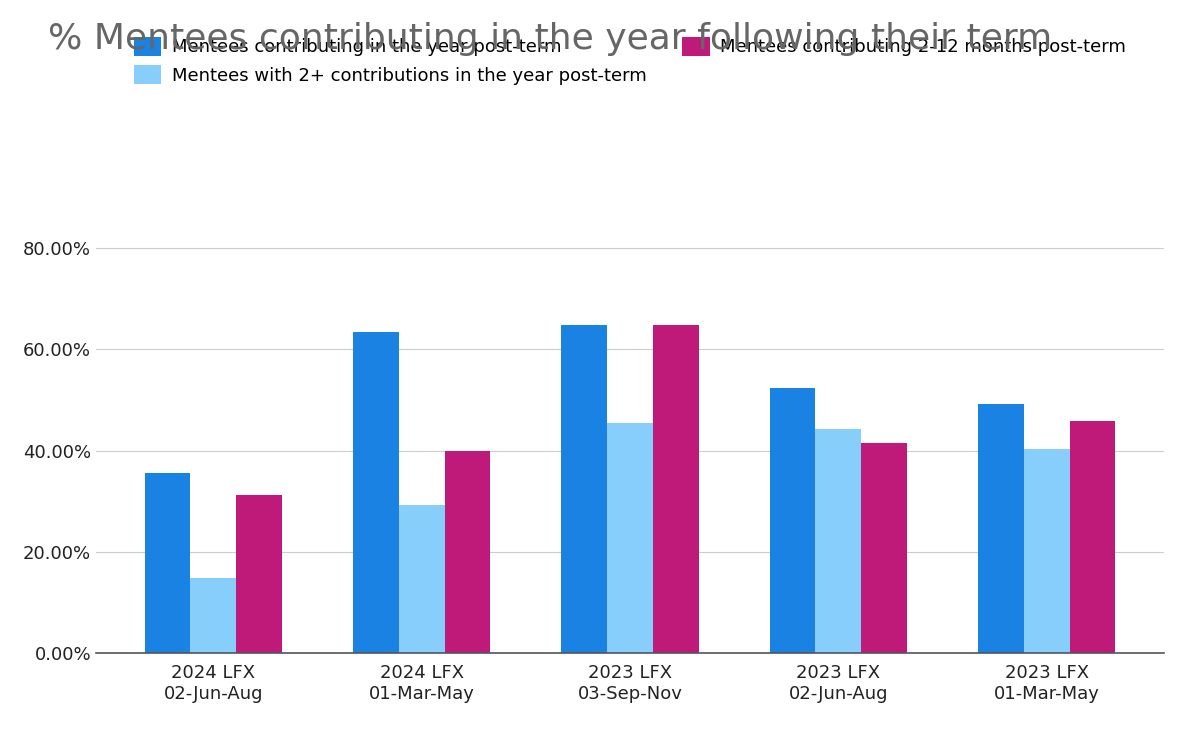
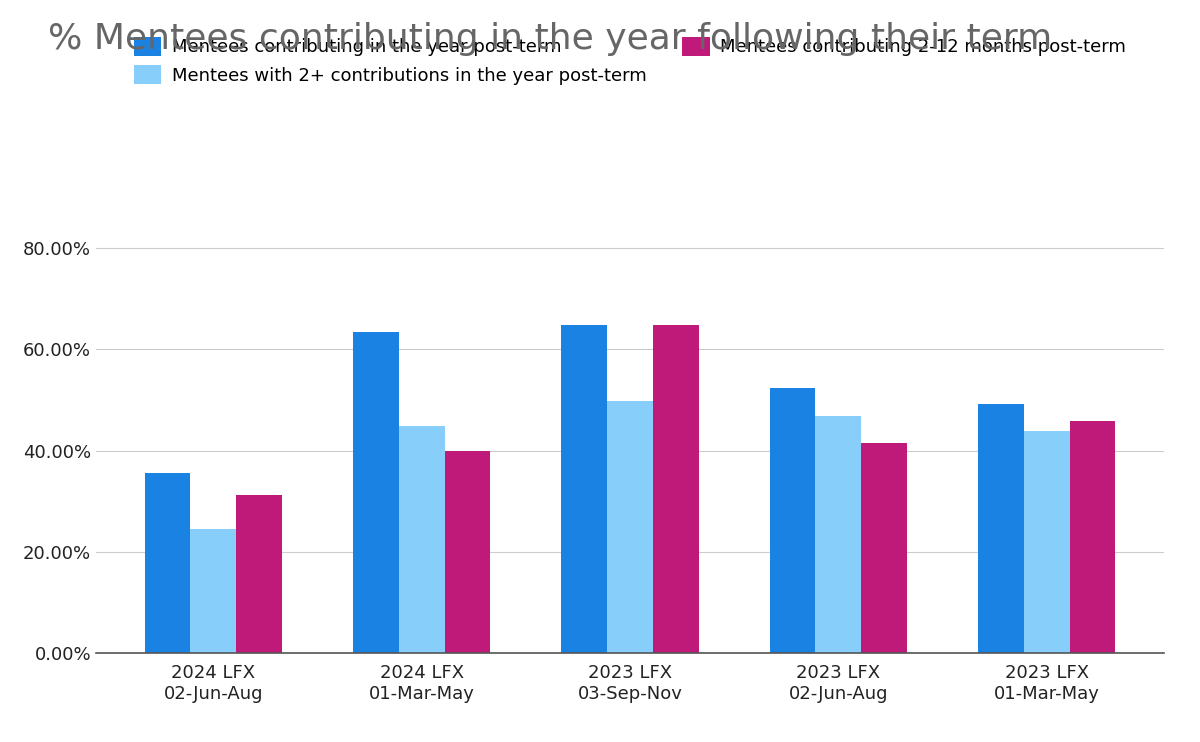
Mentees with 2+ contributions in the year post-term/2024 LFX 02-Jun-Aug: 14.8% -> 24.5%
Mentees with 2+ contributions in the year post-term/2024 LFX 01-Mar-May: 29.2% -> 44.8%
Mentees with 2+ contributions in the year post-term/2023 LFX 03-Sep-Nov: 45.4% -> 49.9%
Mentees with 2+ contributions in the year post-term/2023 LFX 02-Jun-Aug: 44.2% -> 46.9%
Mentees with 2+ contributions in the year post-term/2023 LFX 01-Mar-May: 40.4% -> 43.8%
